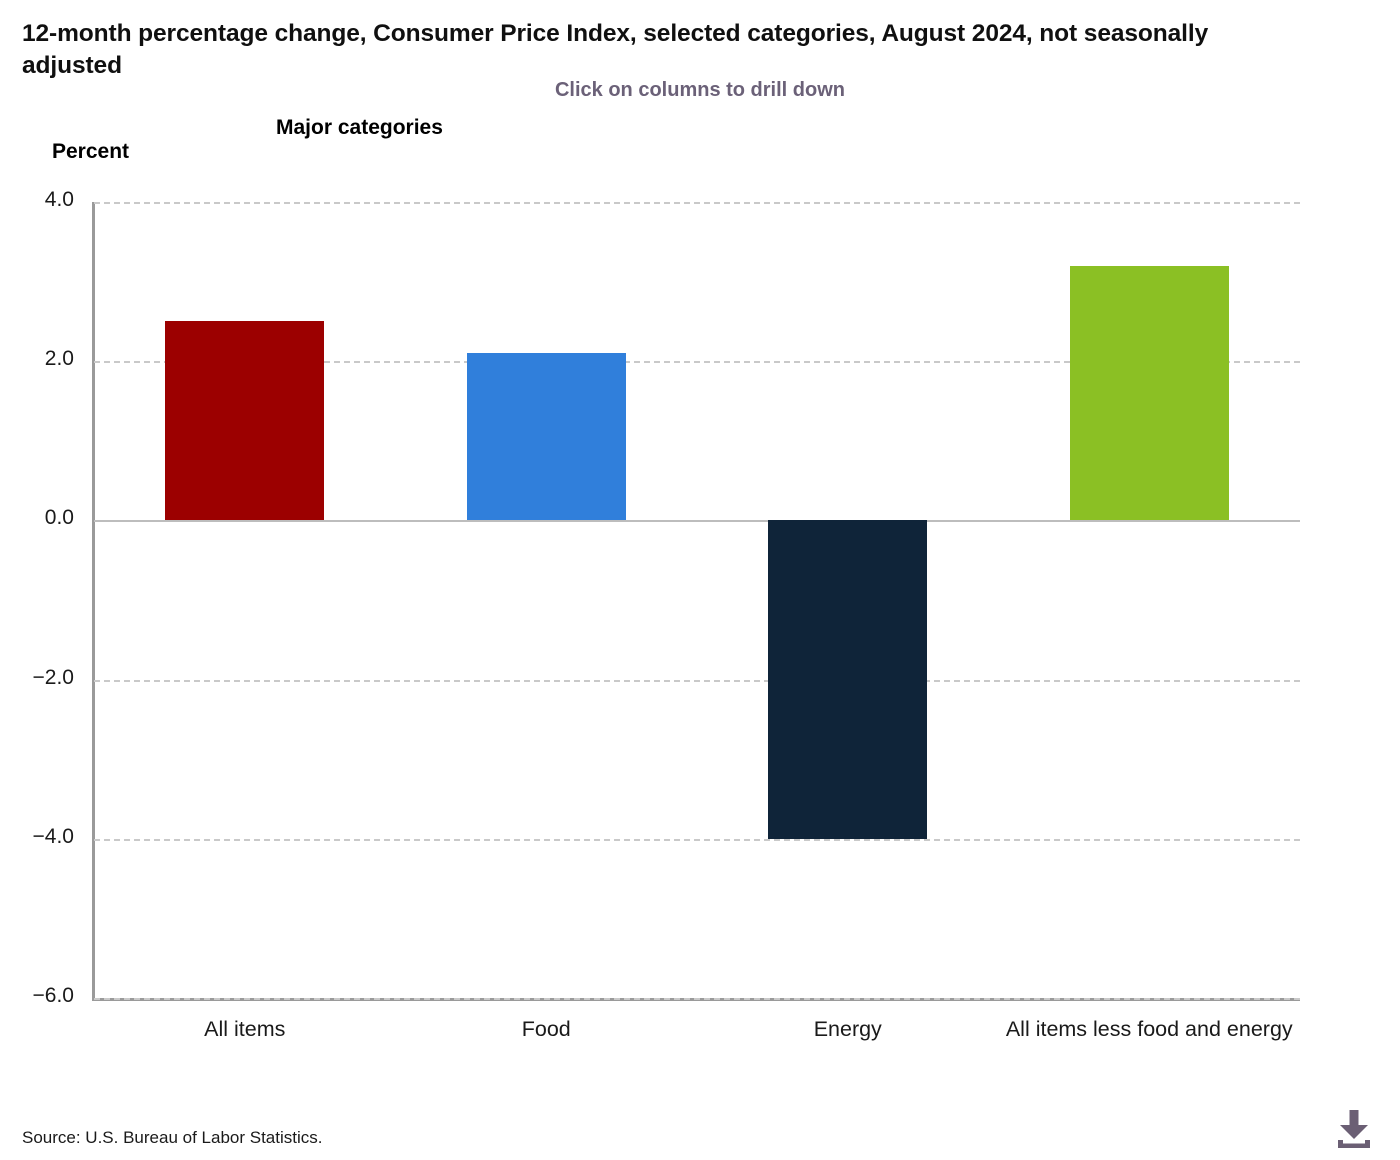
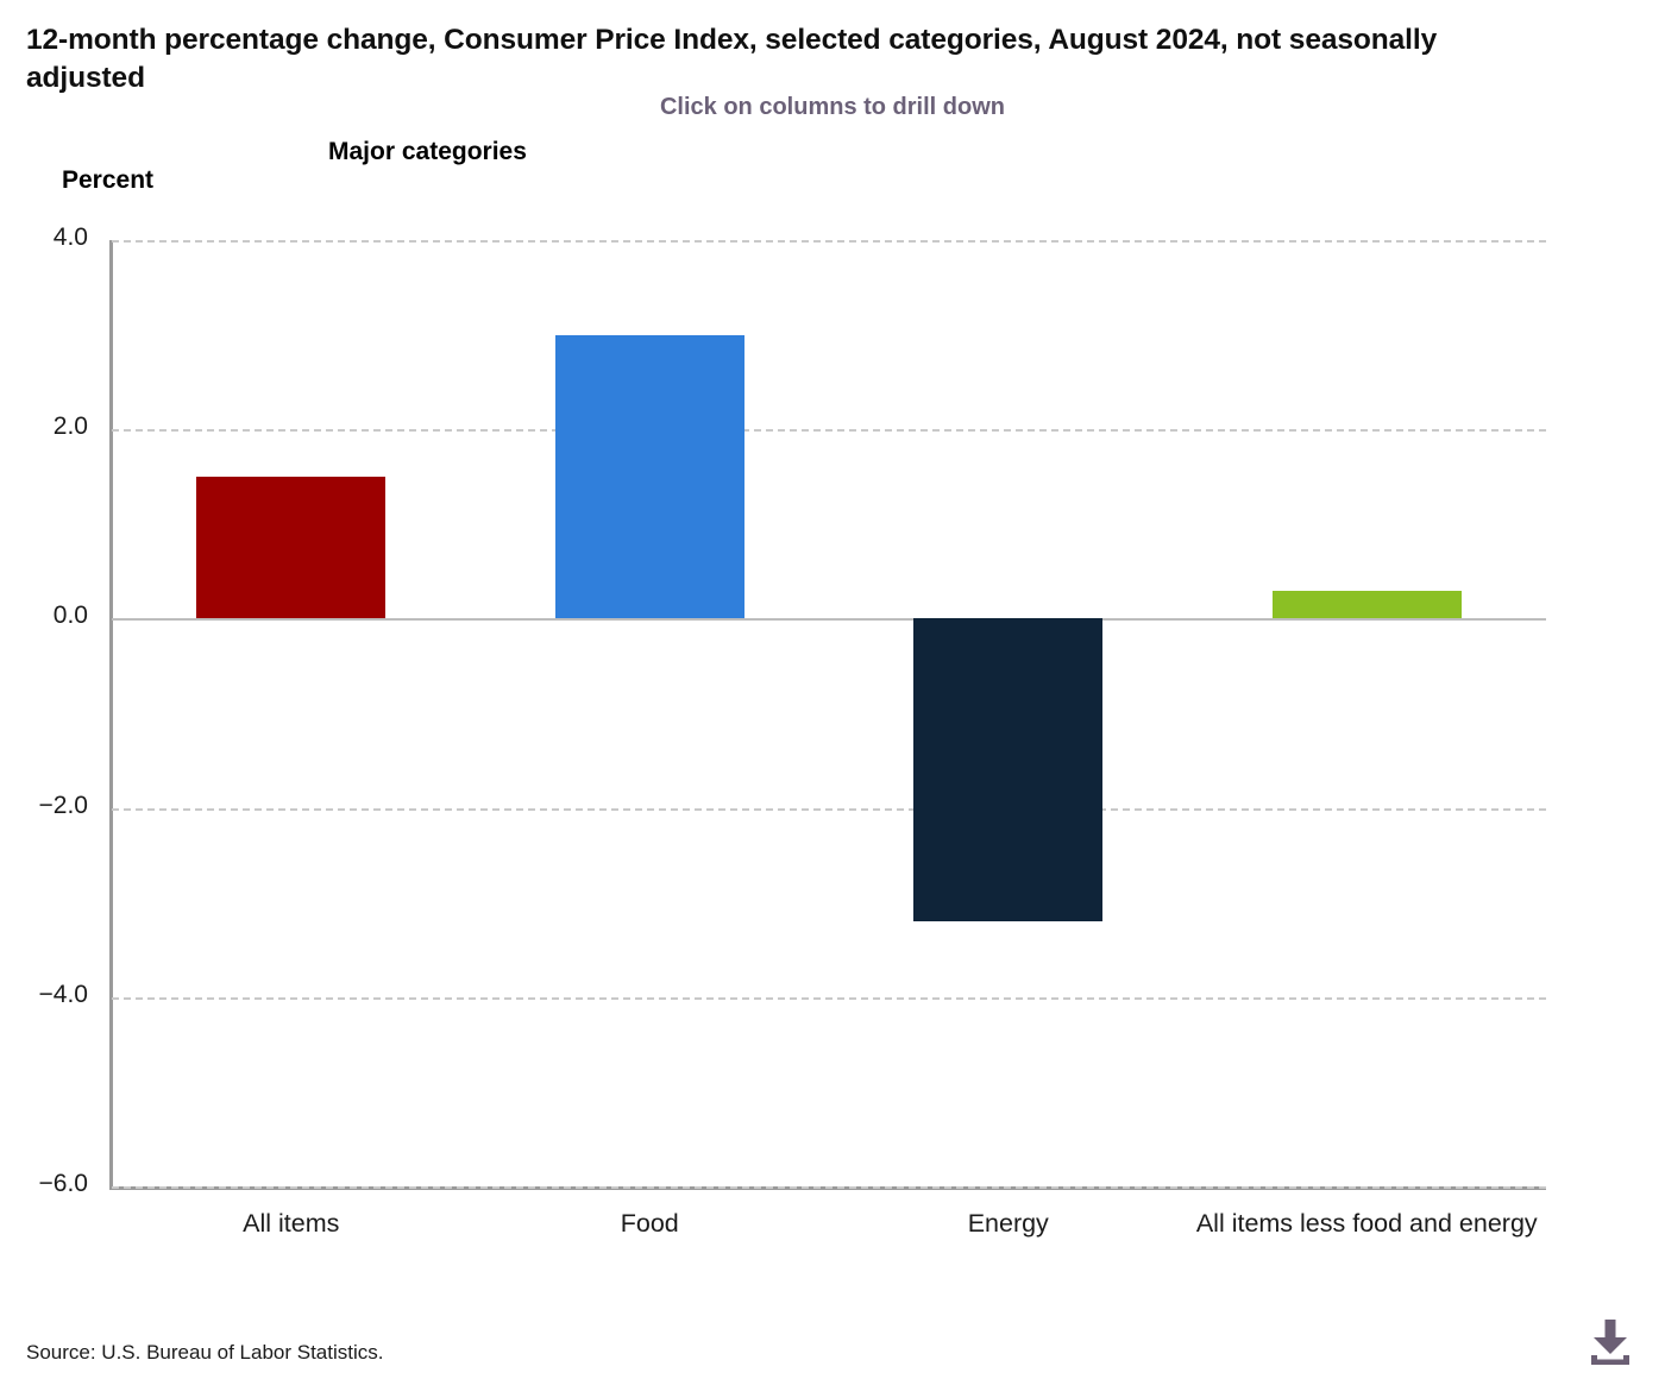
All items: 2.5 -> 1.5
Food: 2.1 -> 3.0
Energy: -4.0 -> -3.2
All items less food and energy: 3.2 -> 0.3
